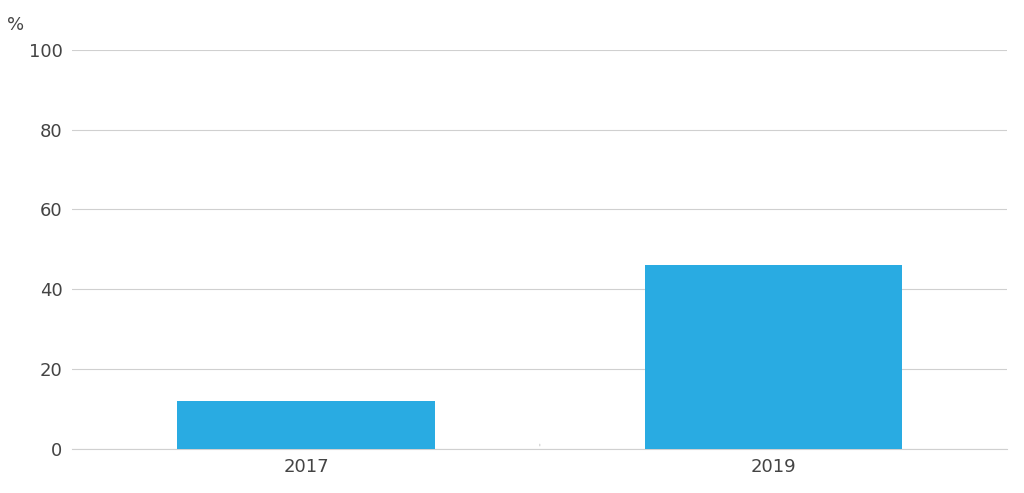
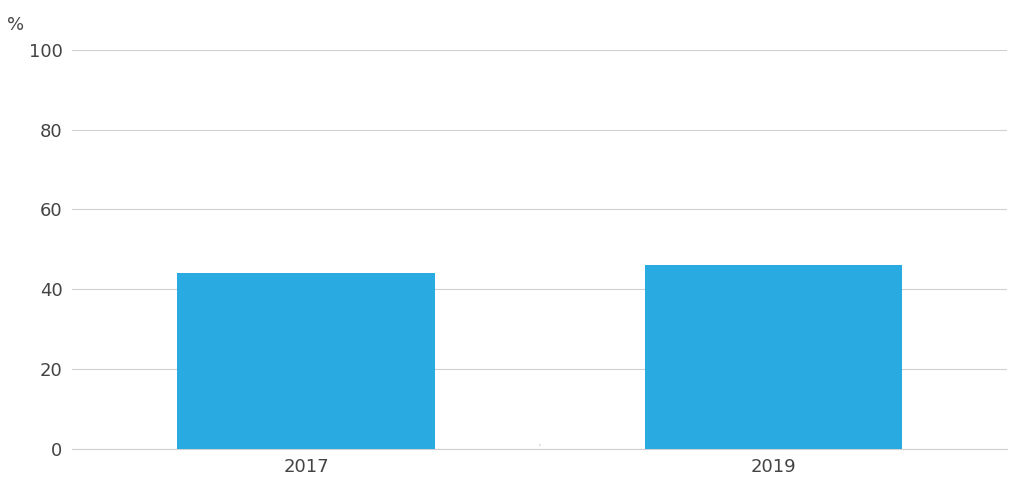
2017: 12 -> 44
